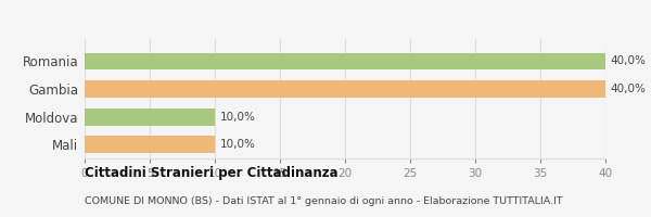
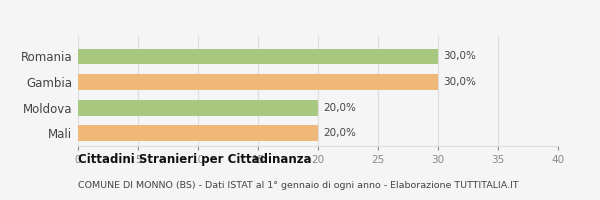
Romania: 40,0% -> 30,0%
Gambia: 40,0% -> 30,0%
Moldova: 10,0% -> 20,0%
Mali: 10,0% -> 20,0%
